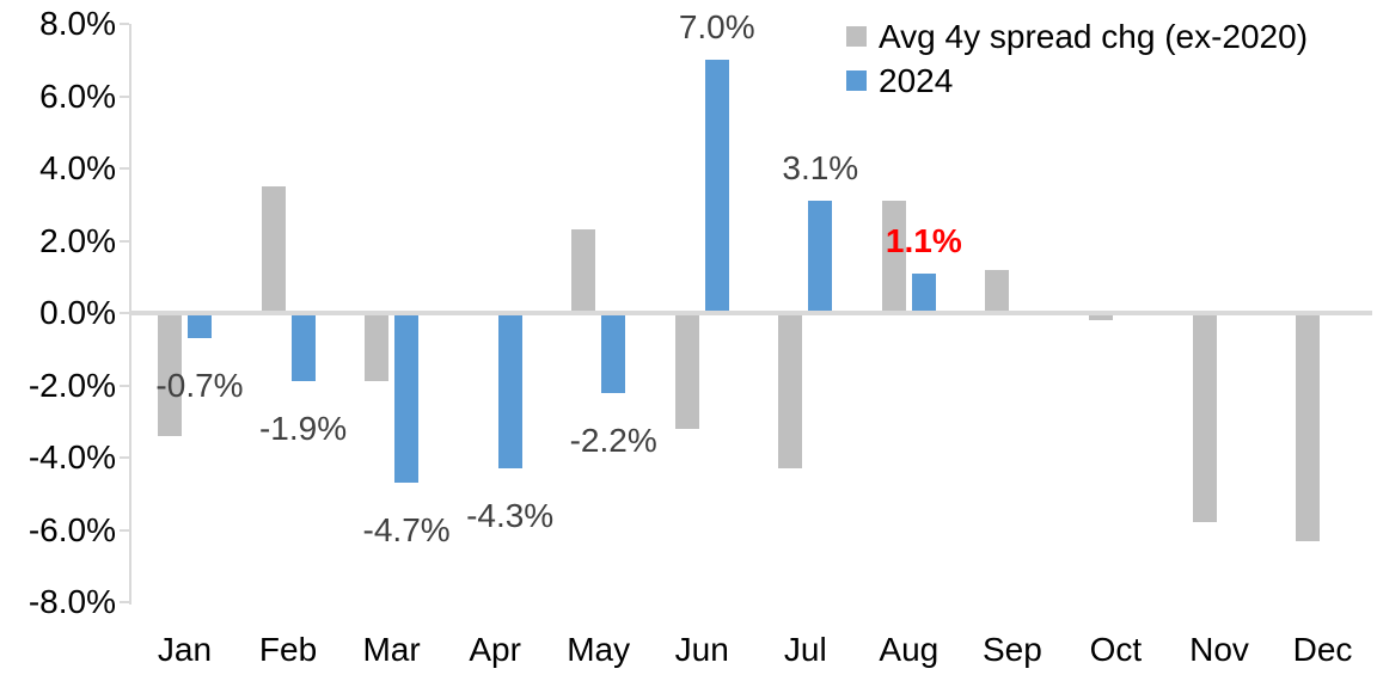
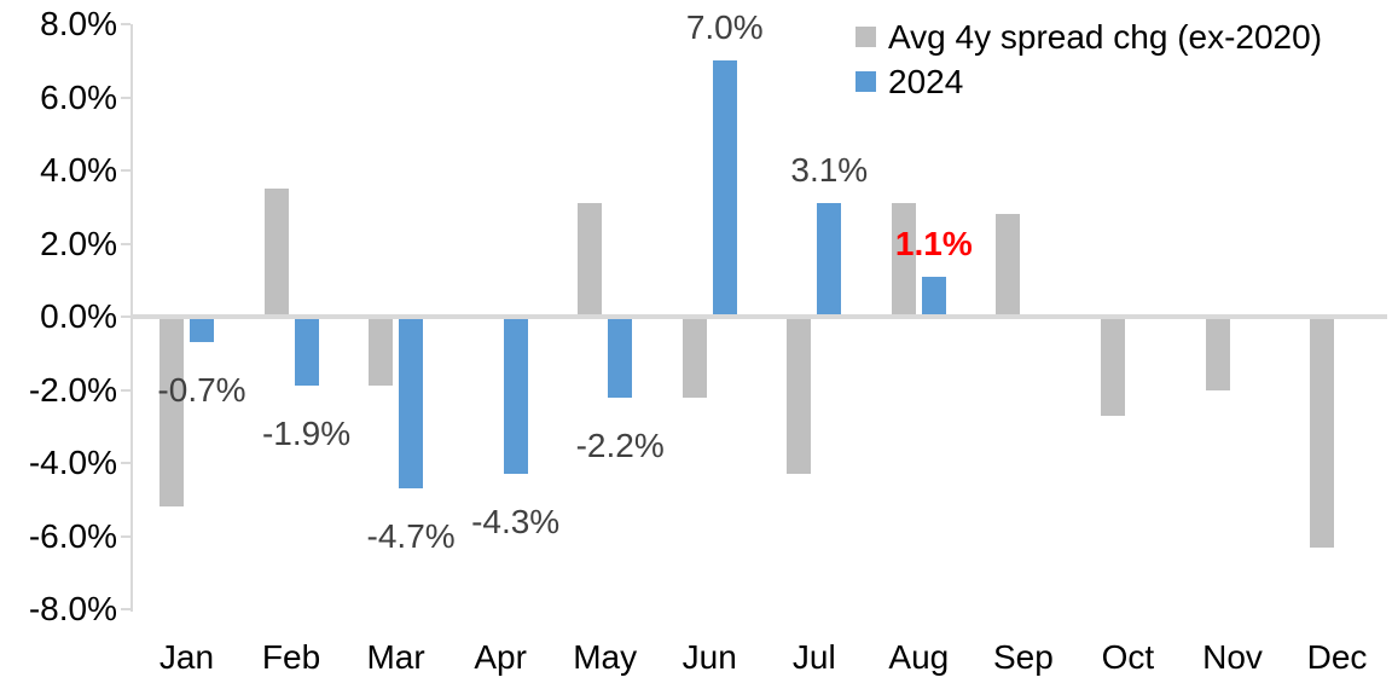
Avg 4y spread chg (ex-2020)/Jan: -3.4% -> -5.2%
Avg 4y spread chg (ex-2020)/May: 2.3% -> 3.1%
Avg 4y spread chg (ex-2020)/Jun: -3.2% -> -2.2%
Avg 4y spread chg (ex-2020)/Sep: 1.2% -> 2.8%
Avg 4y spread chg (ex-2020)/Oct: -0.2% -> -2.7%
Avg 4y spread chg (ex-2020)/Nov: -5.8% -> -2.0%
